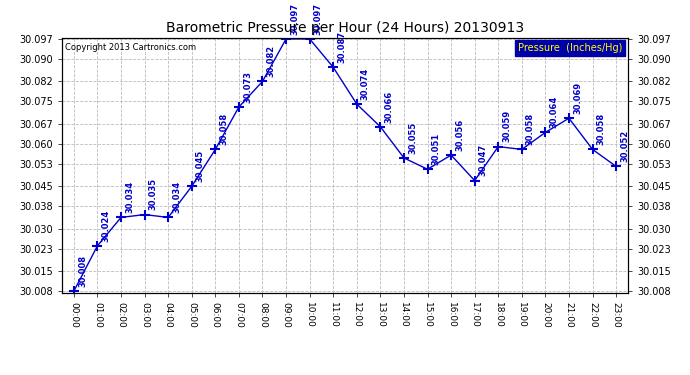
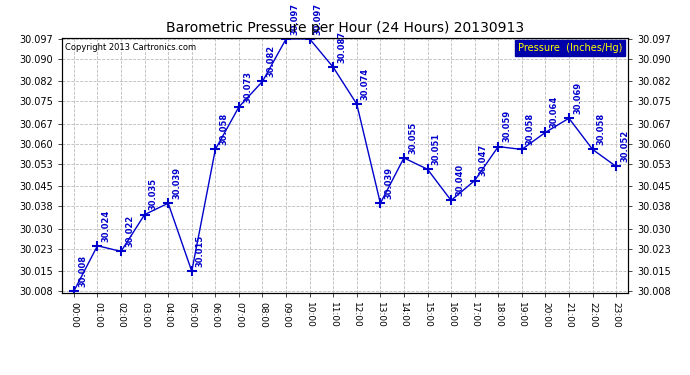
02:00: 30.034 -> 30.022
04:00: 30.034 -> 30.039
05:00: 30.045 -> 30.015
13:00: 30.066 -> 30.039
16:00: 30.056 -> 30.040
